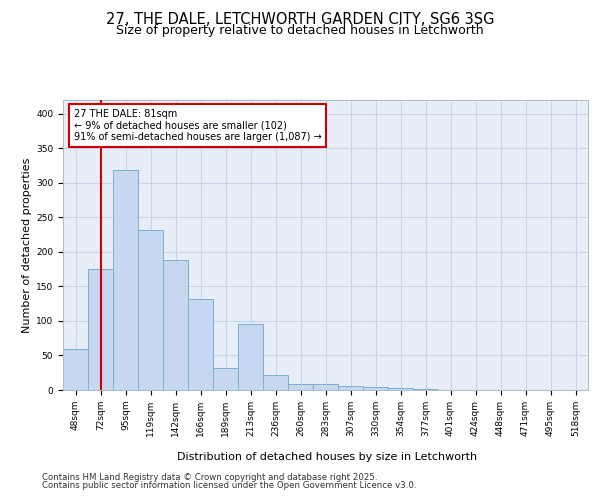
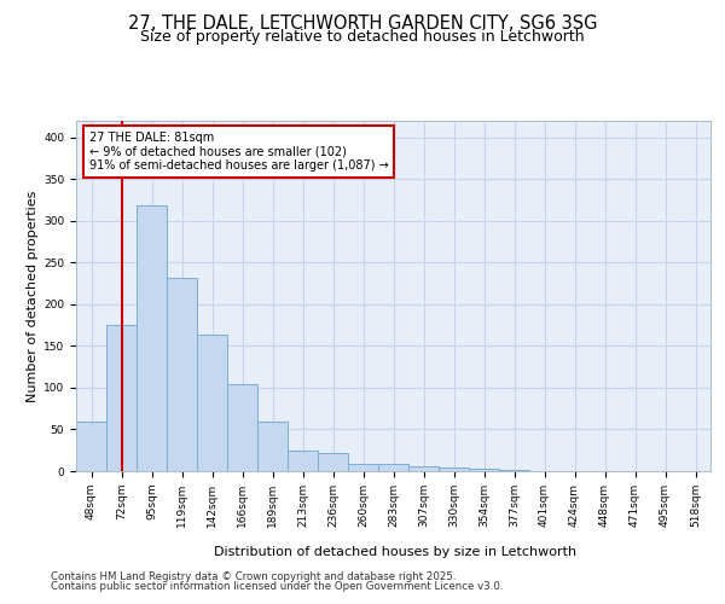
142sqm: 188 -> 163
166sqm: 132 -> 104
189sqm: 32 -> 60
213sqm: 96 -> 25
